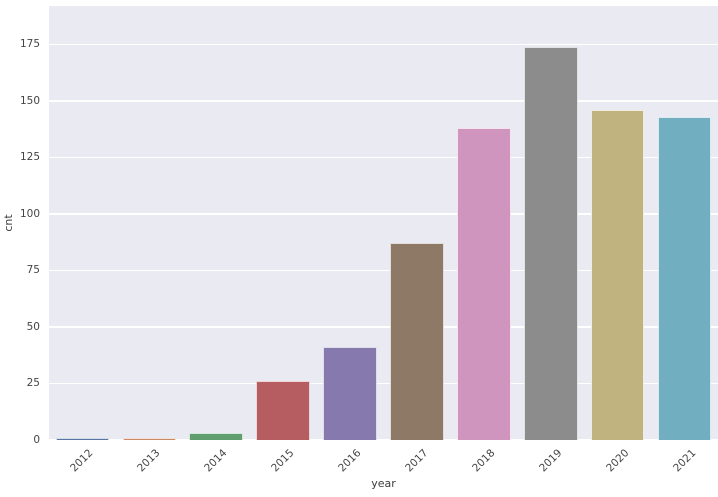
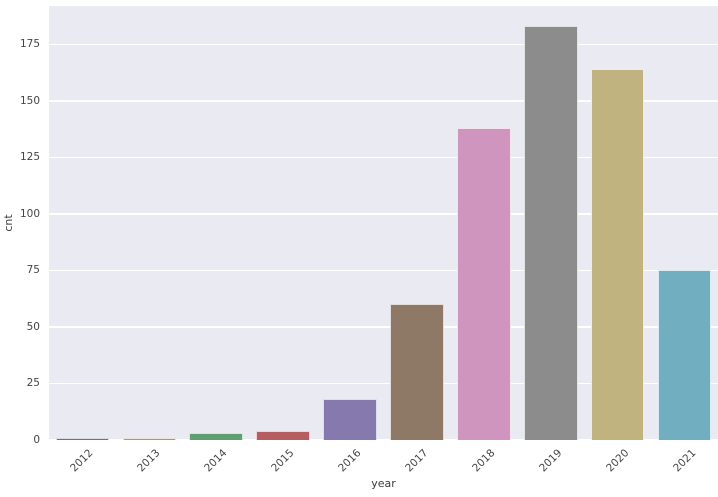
2015: 26 -> 4
2016: 41 -> 18
2017: 87 -> 60
2019: 174 -> 183
2020: 146 -> 164
2021: 143 -> 75
